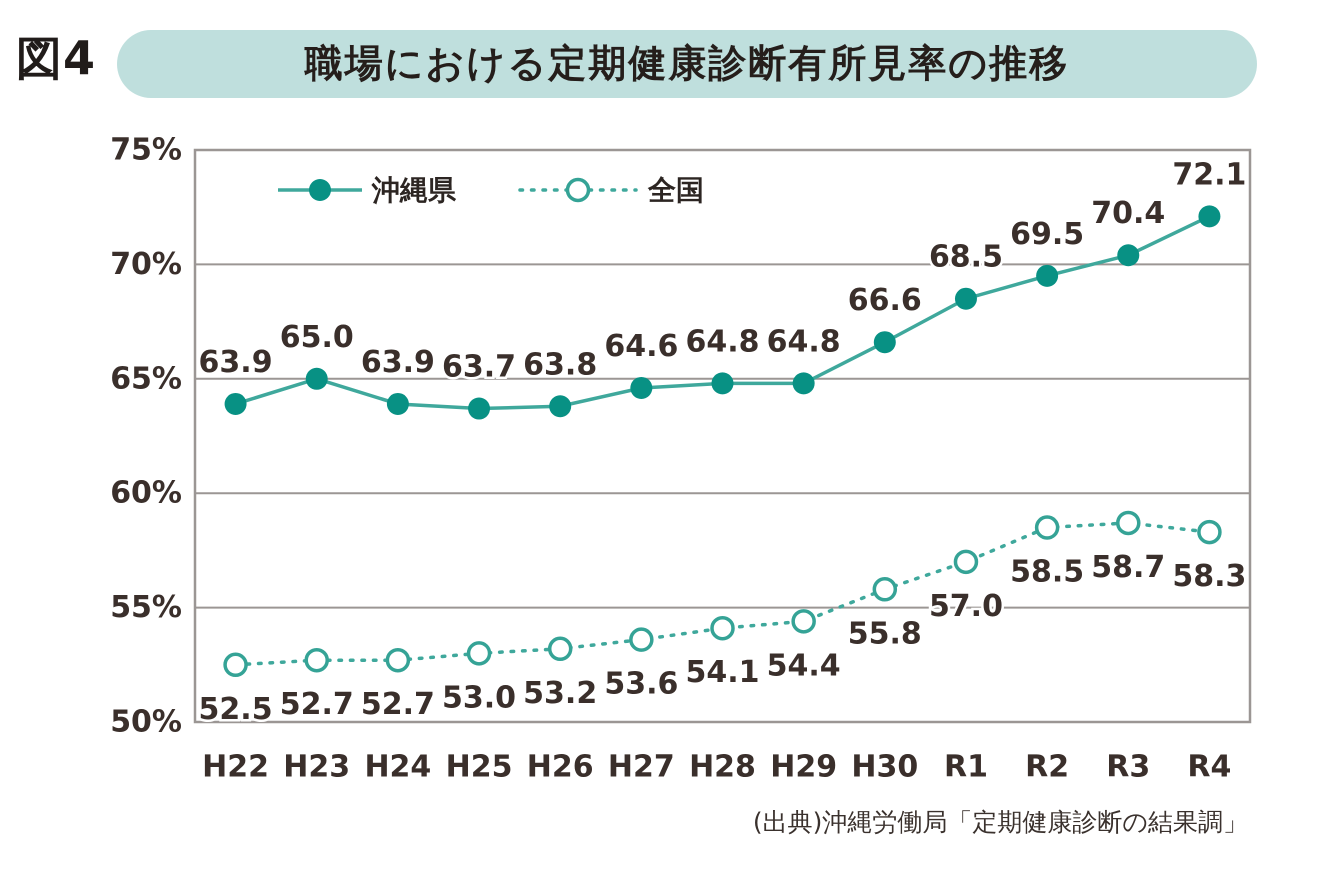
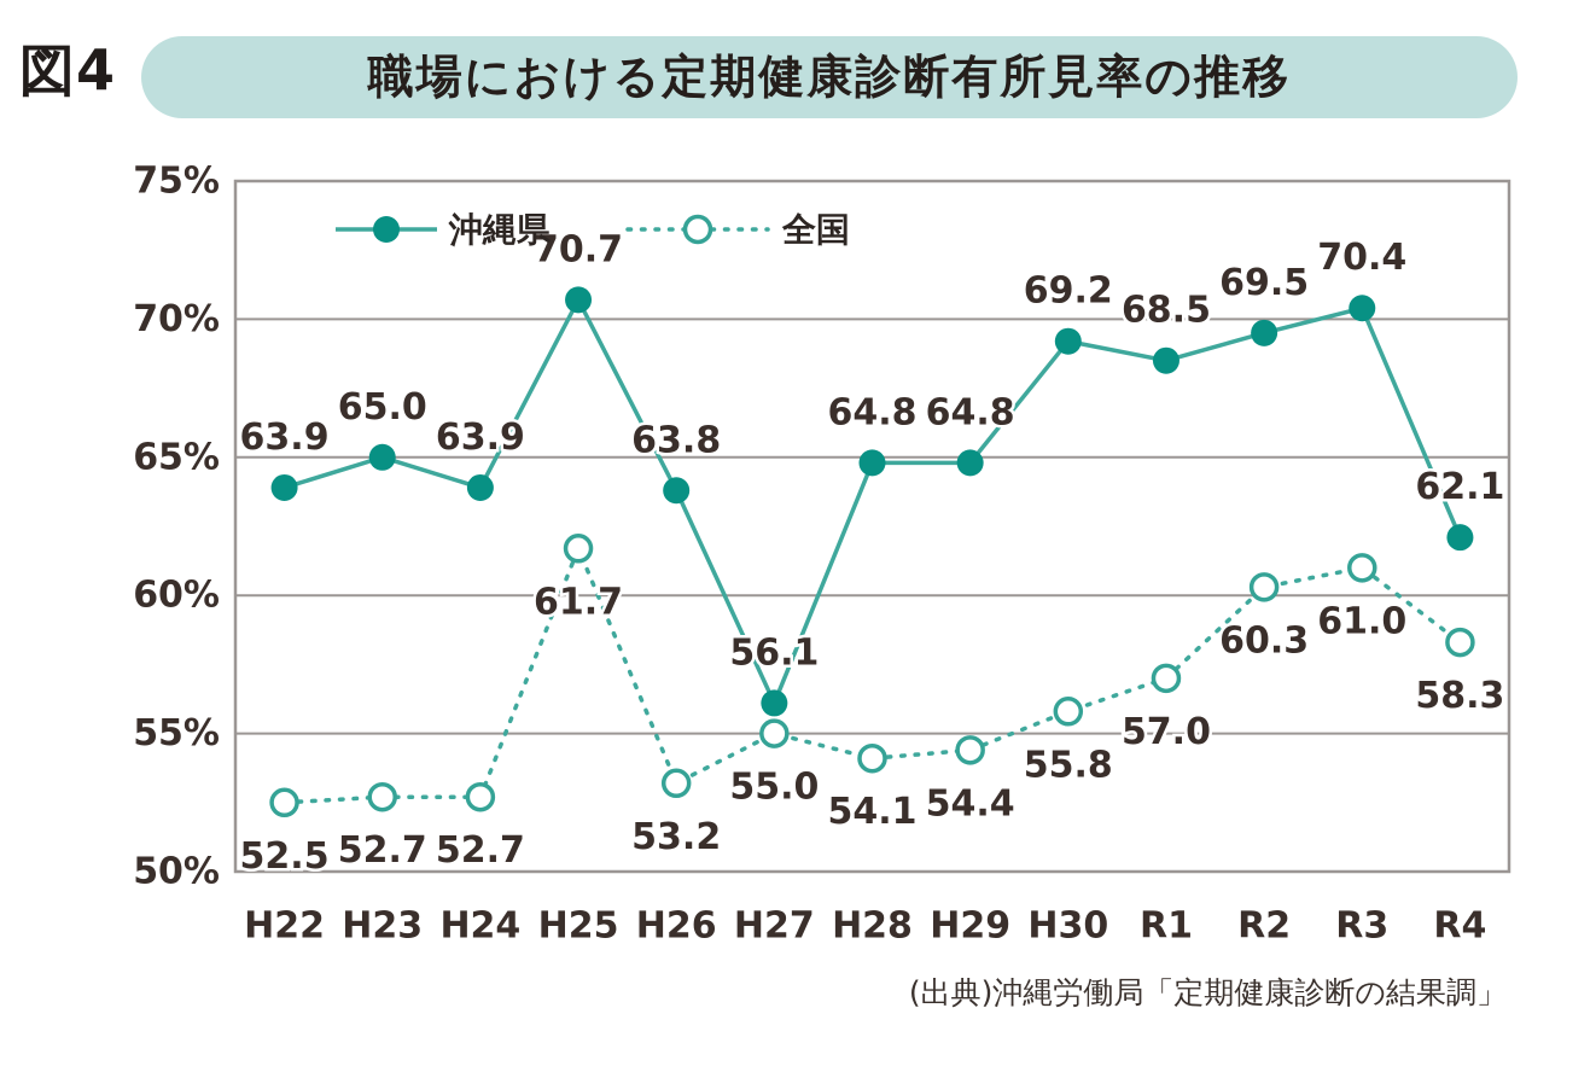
沖縄県/H25: 63.7 -> 70.7
全国/H25: 53.0 -> 61.7
沖縄県/H27: 64.6 -> 56.1
全国/H27: 53.6 -> 55.0
沖縄県/H30: 66.6 -> 69.2
全国/R2: 58.5 -> 60.3
全国/R3: 58.7 -> 61.0
沖縄県/R4: 72.1 -> 62.1
